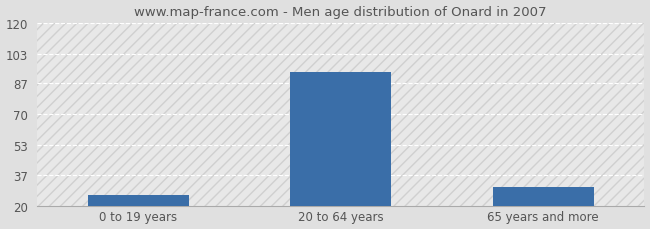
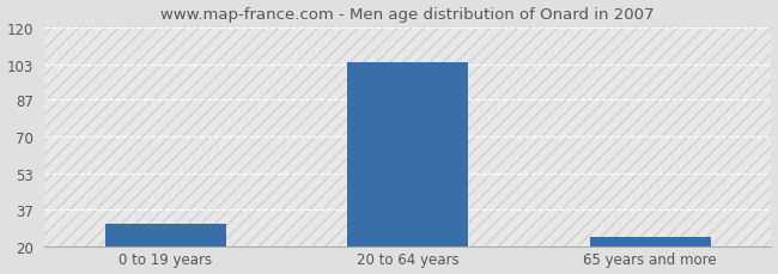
0 to 19 years: 26 -> 30
20 to 64 years: 93 -> 104
65 years and more: 30 -> 24
